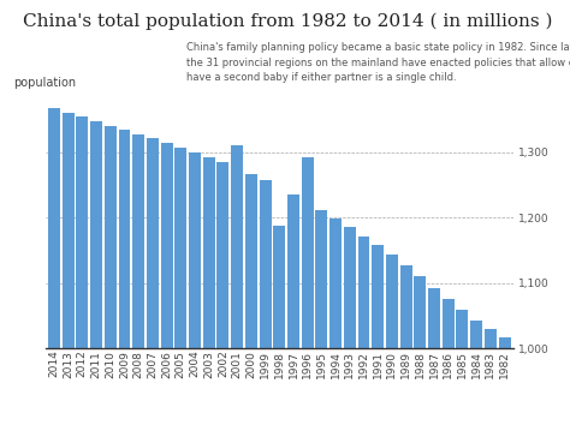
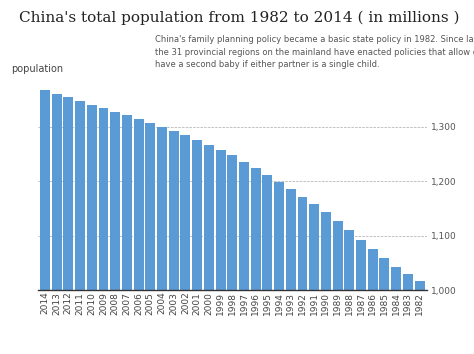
2001: 1,310 -> 1,276
1998: 1,188 -> 1,248
1996: 1,292 -> 1,224
